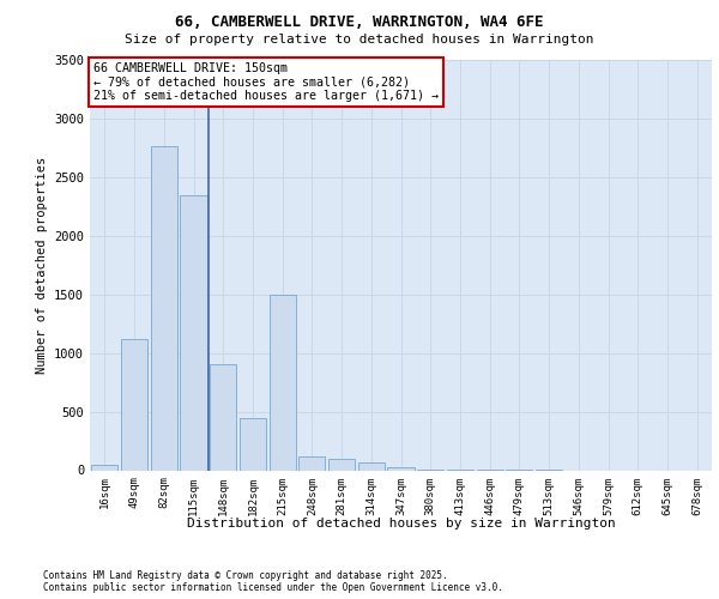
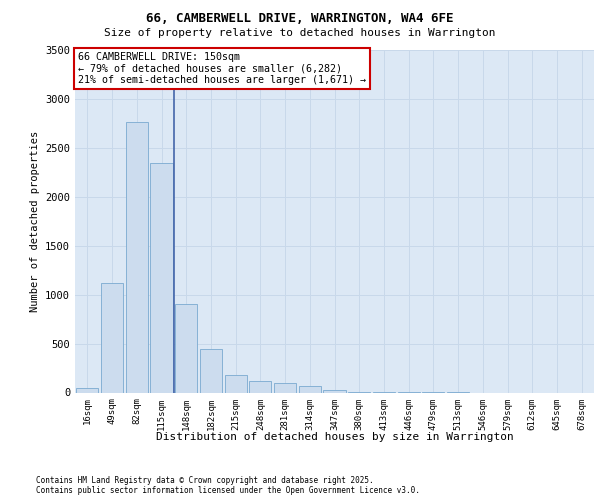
215sqm: 1500 -> 180
